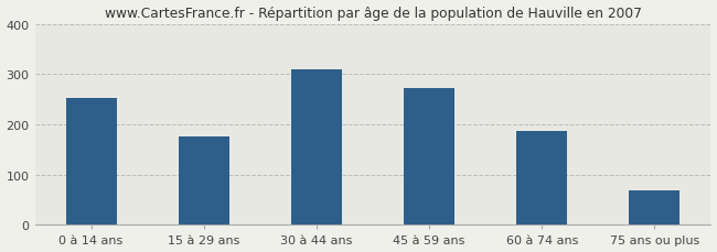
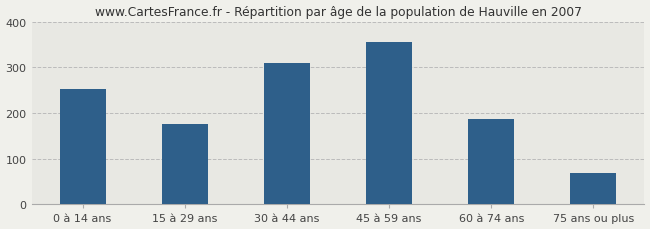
45 à 59 ans: 271 -> 355
